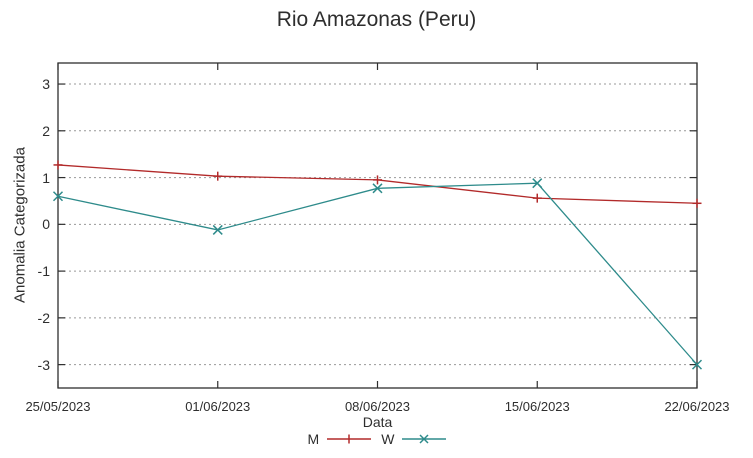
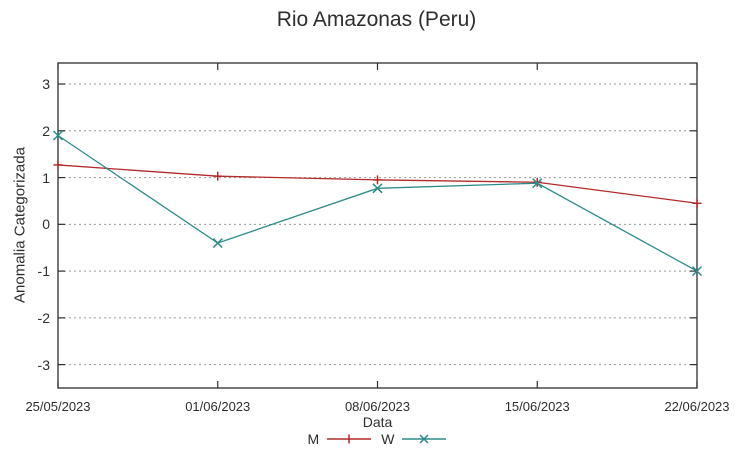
W/25/05/2023: 0.6 -> 1.9
W/01/06/2023: -0.1 -> -0.4
M/15/06/2023: 0.6 -> 0.9
W/22/06/2023: -3.0 -> -1.0
